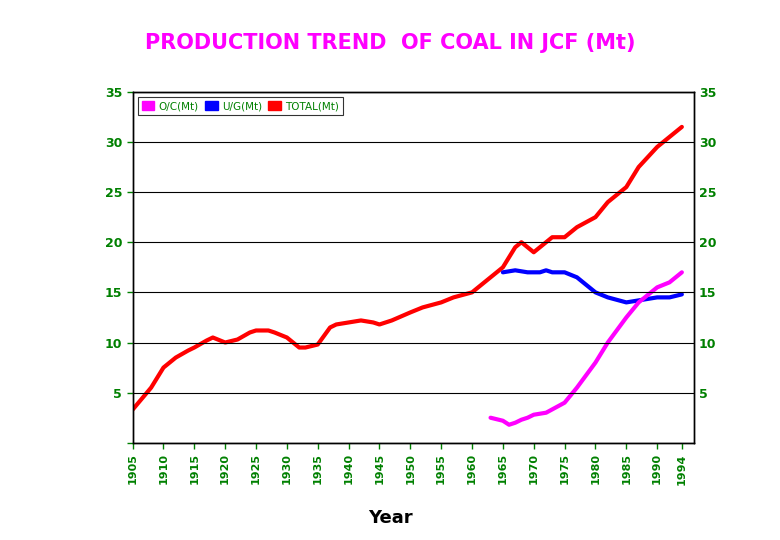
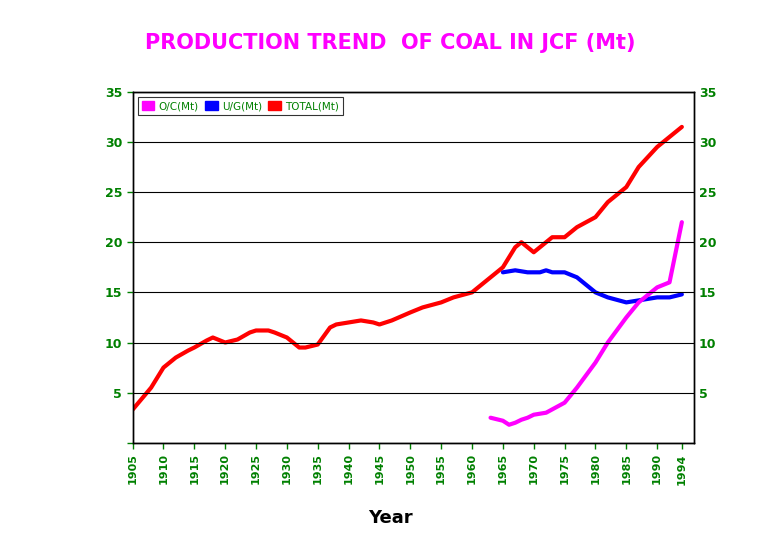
O/C(Mt)/1994: 17.0 -> 22.0
